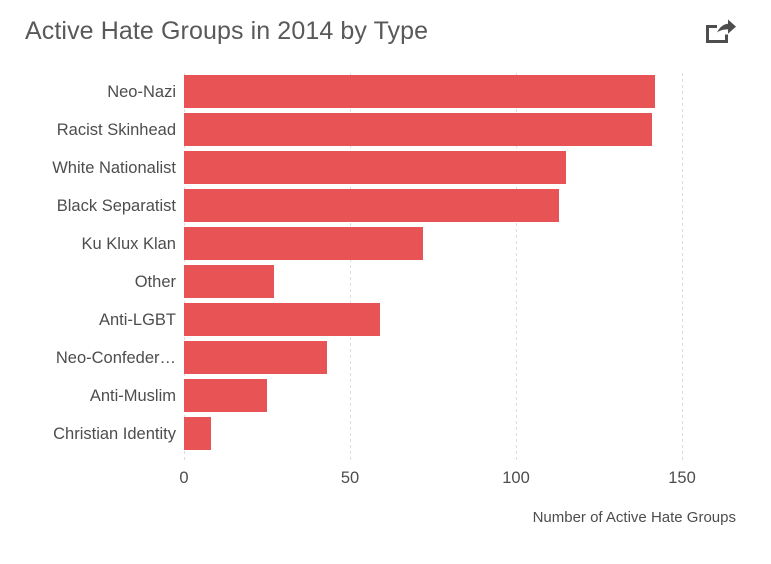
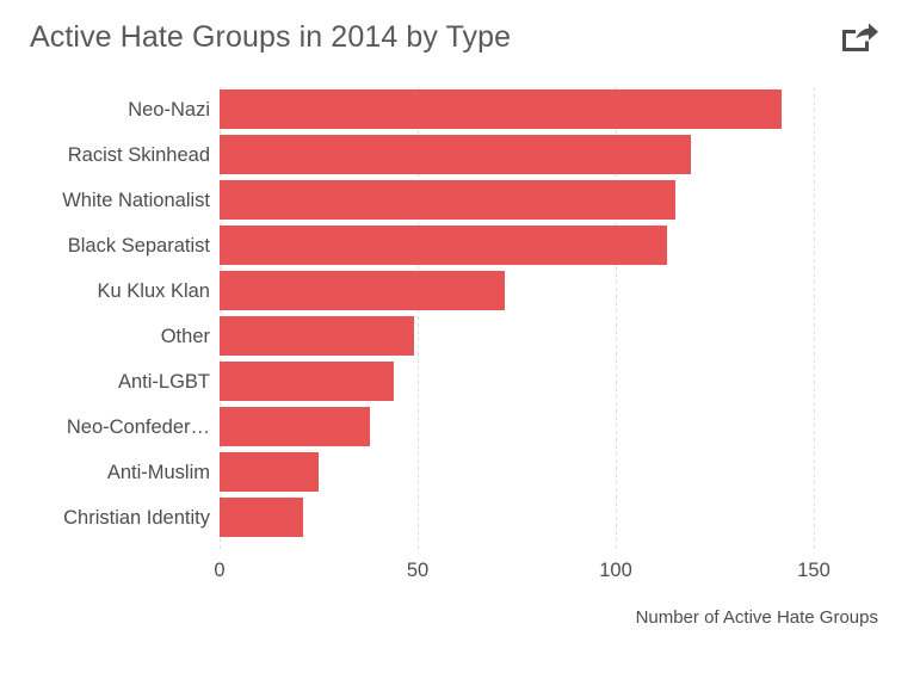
Racist Skinhead: 141 -> 119
Other: 27 -> 49
Anti-LGBT: 59 -> 44
Neo-Confeder…: 43 -> 38
Christian Identity: 8 -> 21
